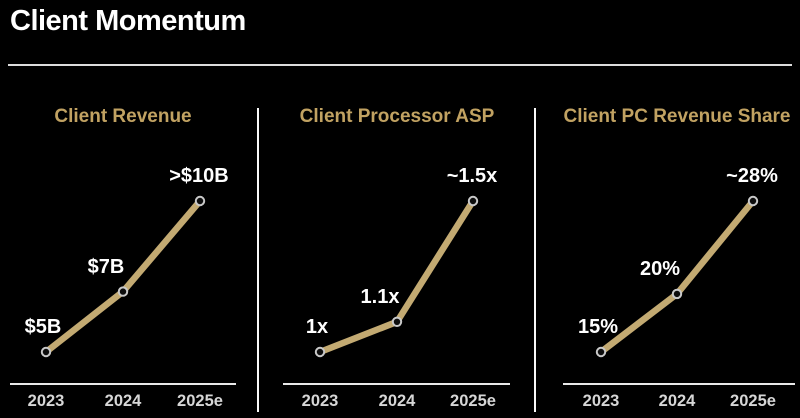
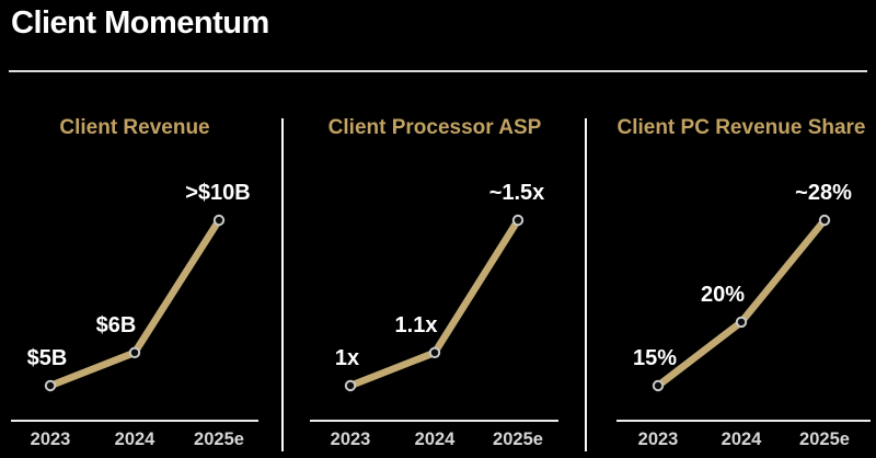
Client Revenue/2024: $7B -> $6B
